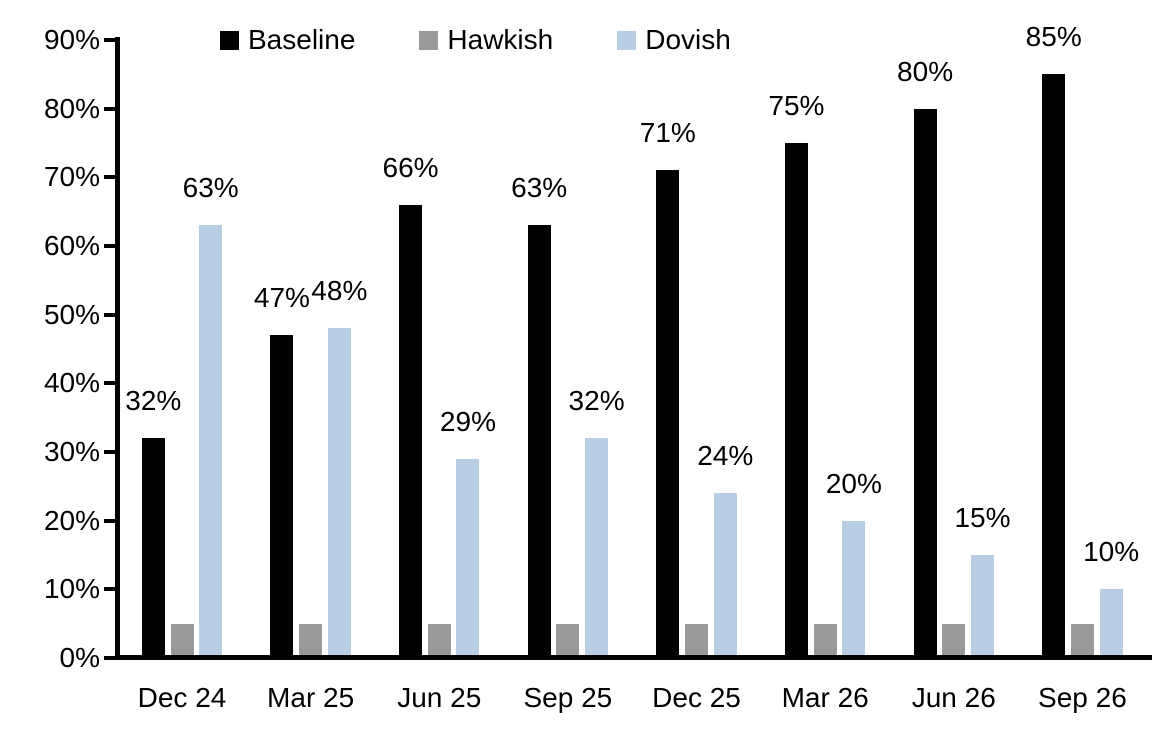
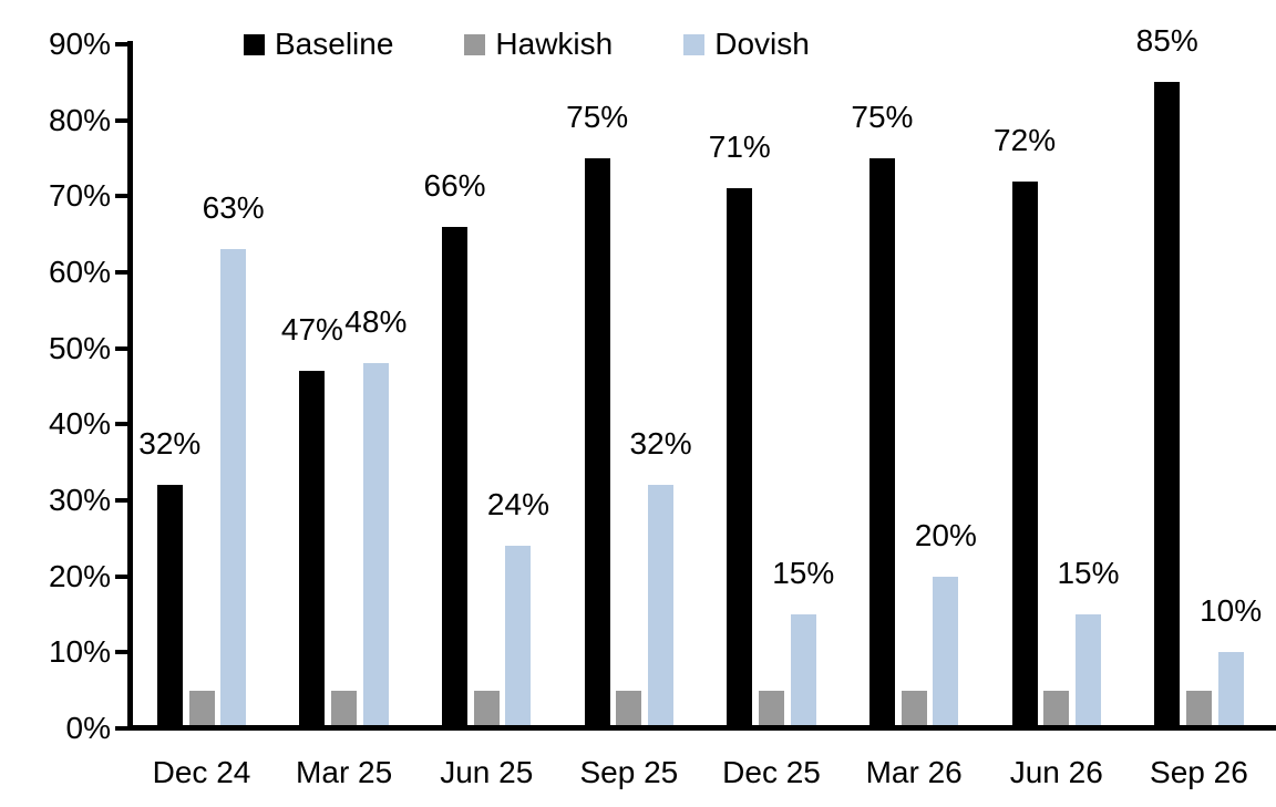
Dovish/Jun 25: 29% -> 24%
Baseline/Sep 25: 63% -> 75%
Dovish/Dec 25: 24% -> 15%
Baseline/Jun 26: 80% -> 72%
